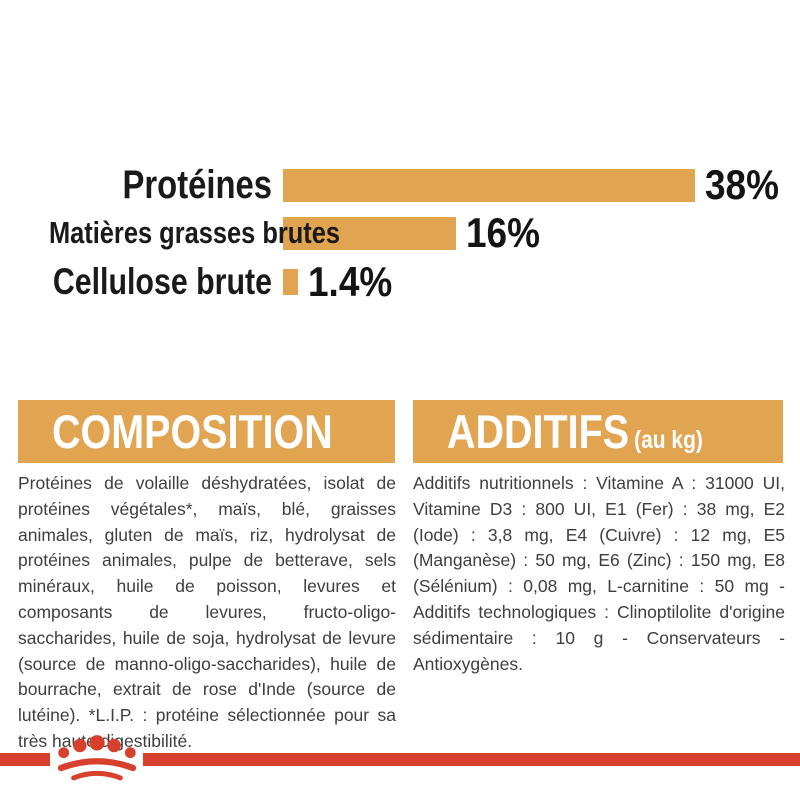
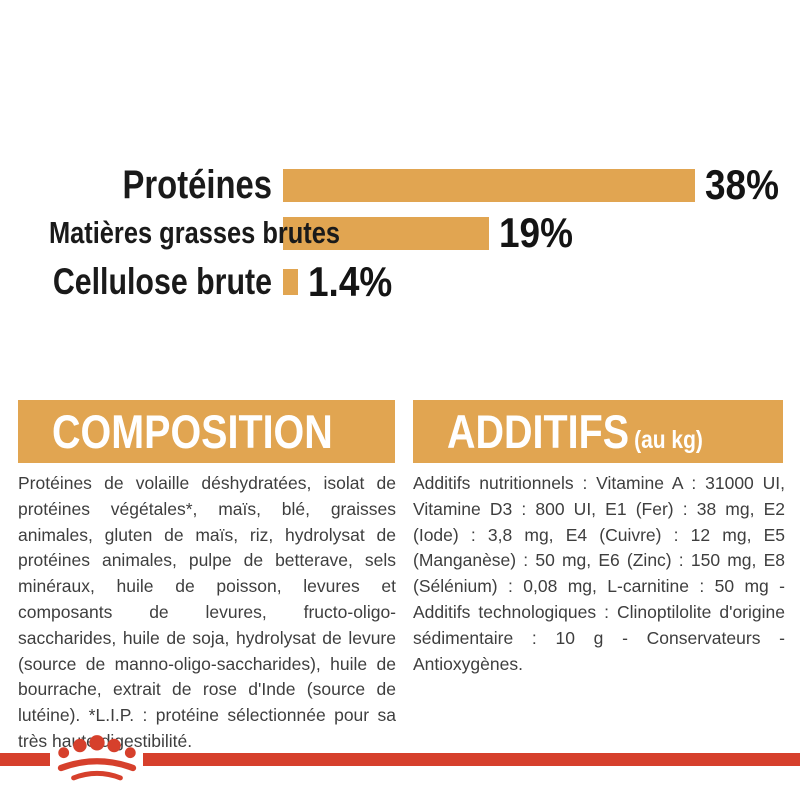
Matières grasses brutes: 16% -> 19%
